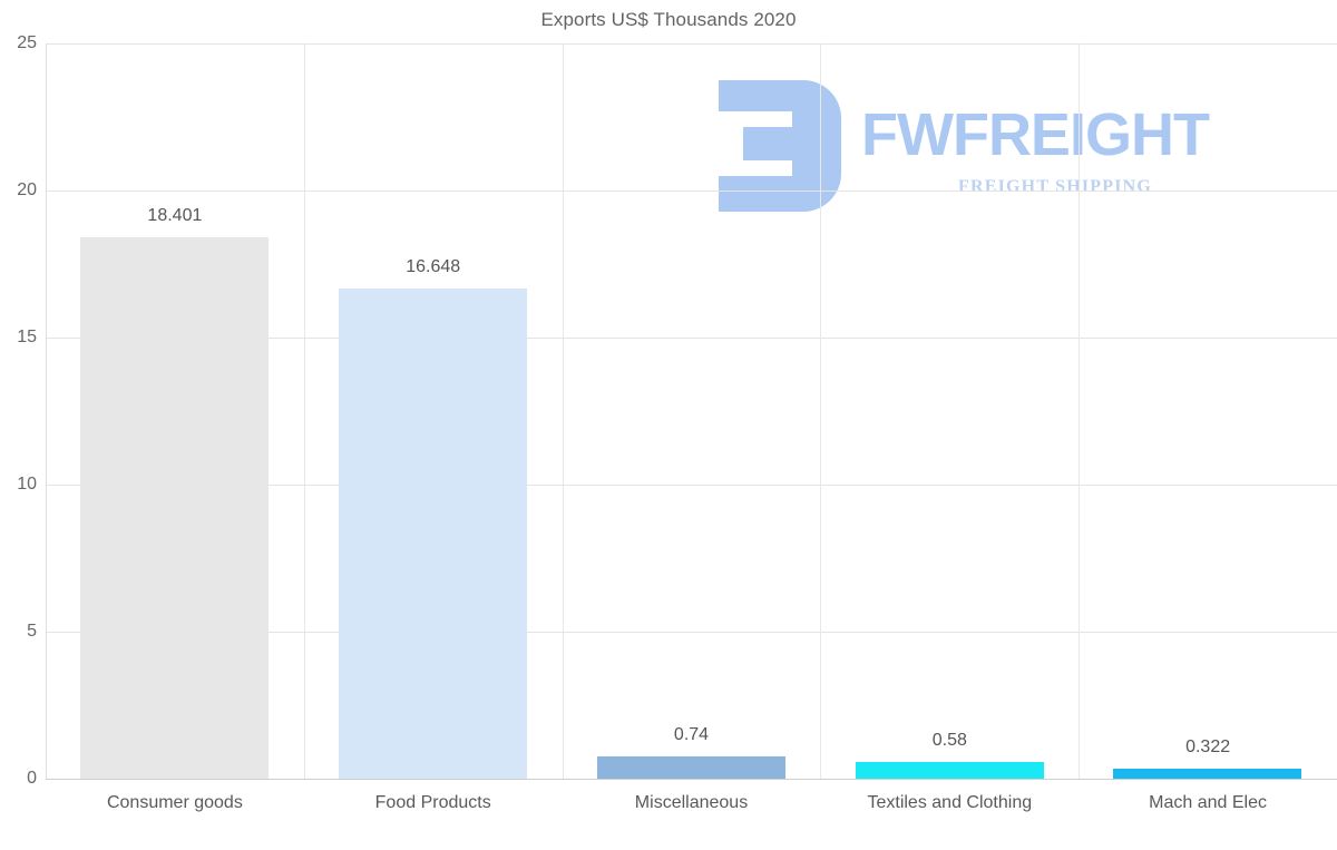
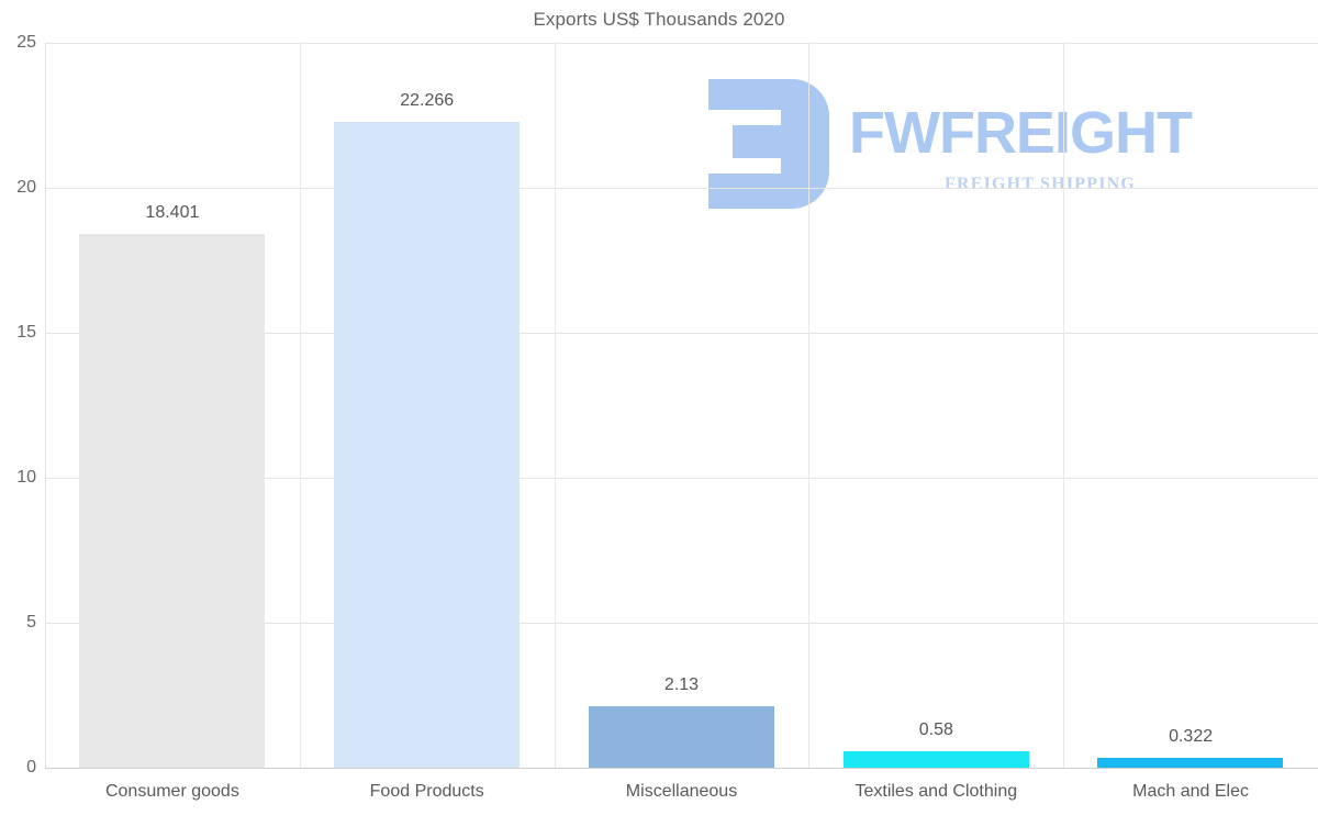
Food Products: 16.648 -> 22.266
Miscellaneous: 0.74 -> 2.13
